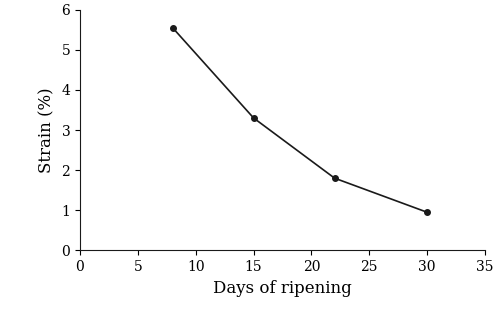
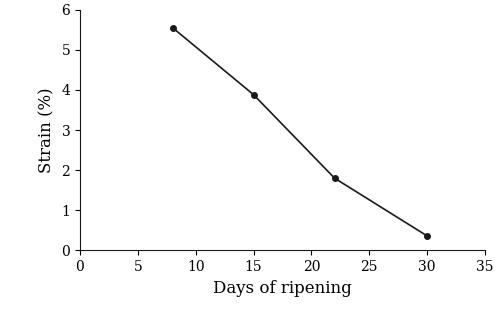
15: 3.30 -> 3.88
30: 0.95 -> 0.36
